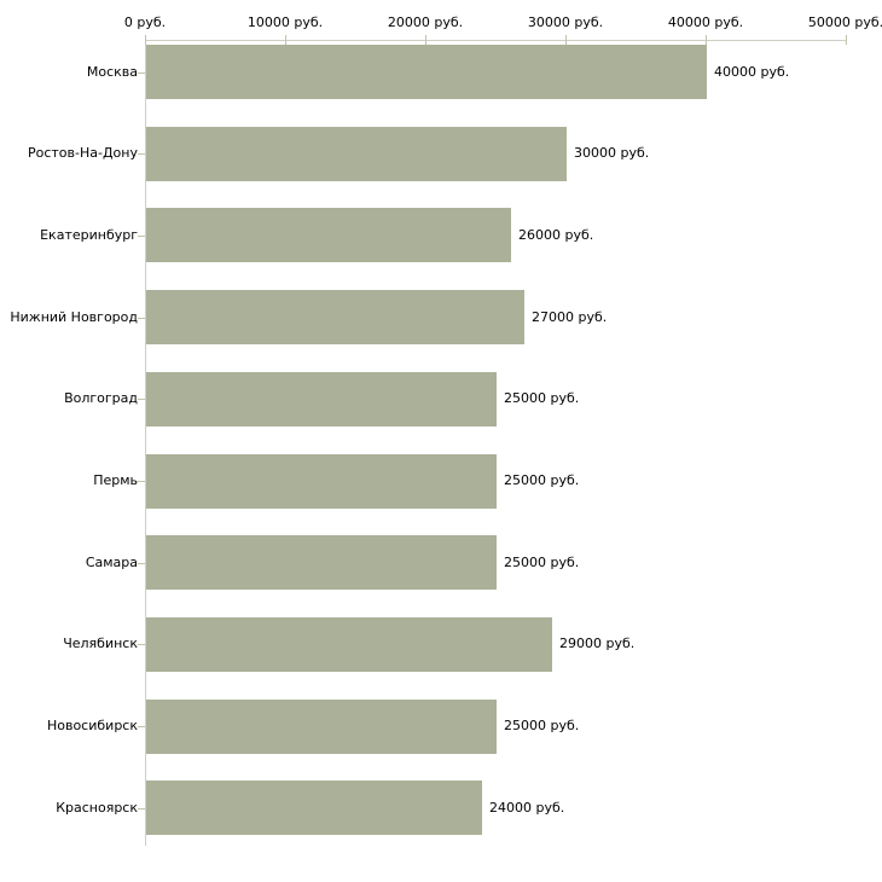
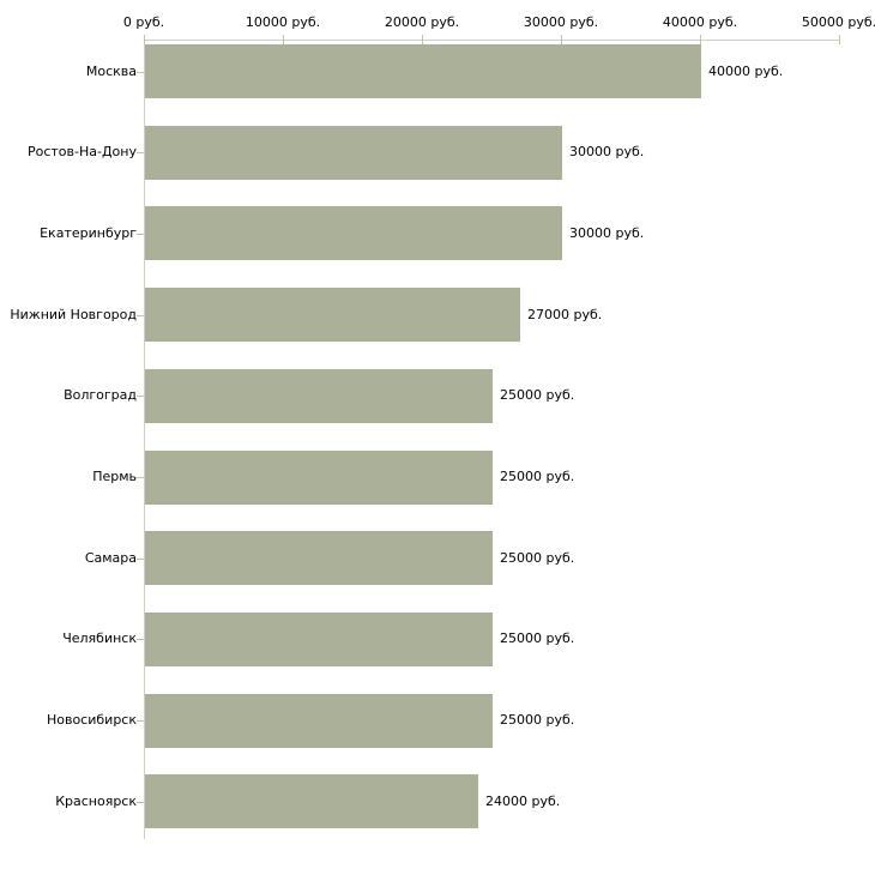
Екатеринбург: 26000 -> 30000
Челябинск: 29000 -> 25000
